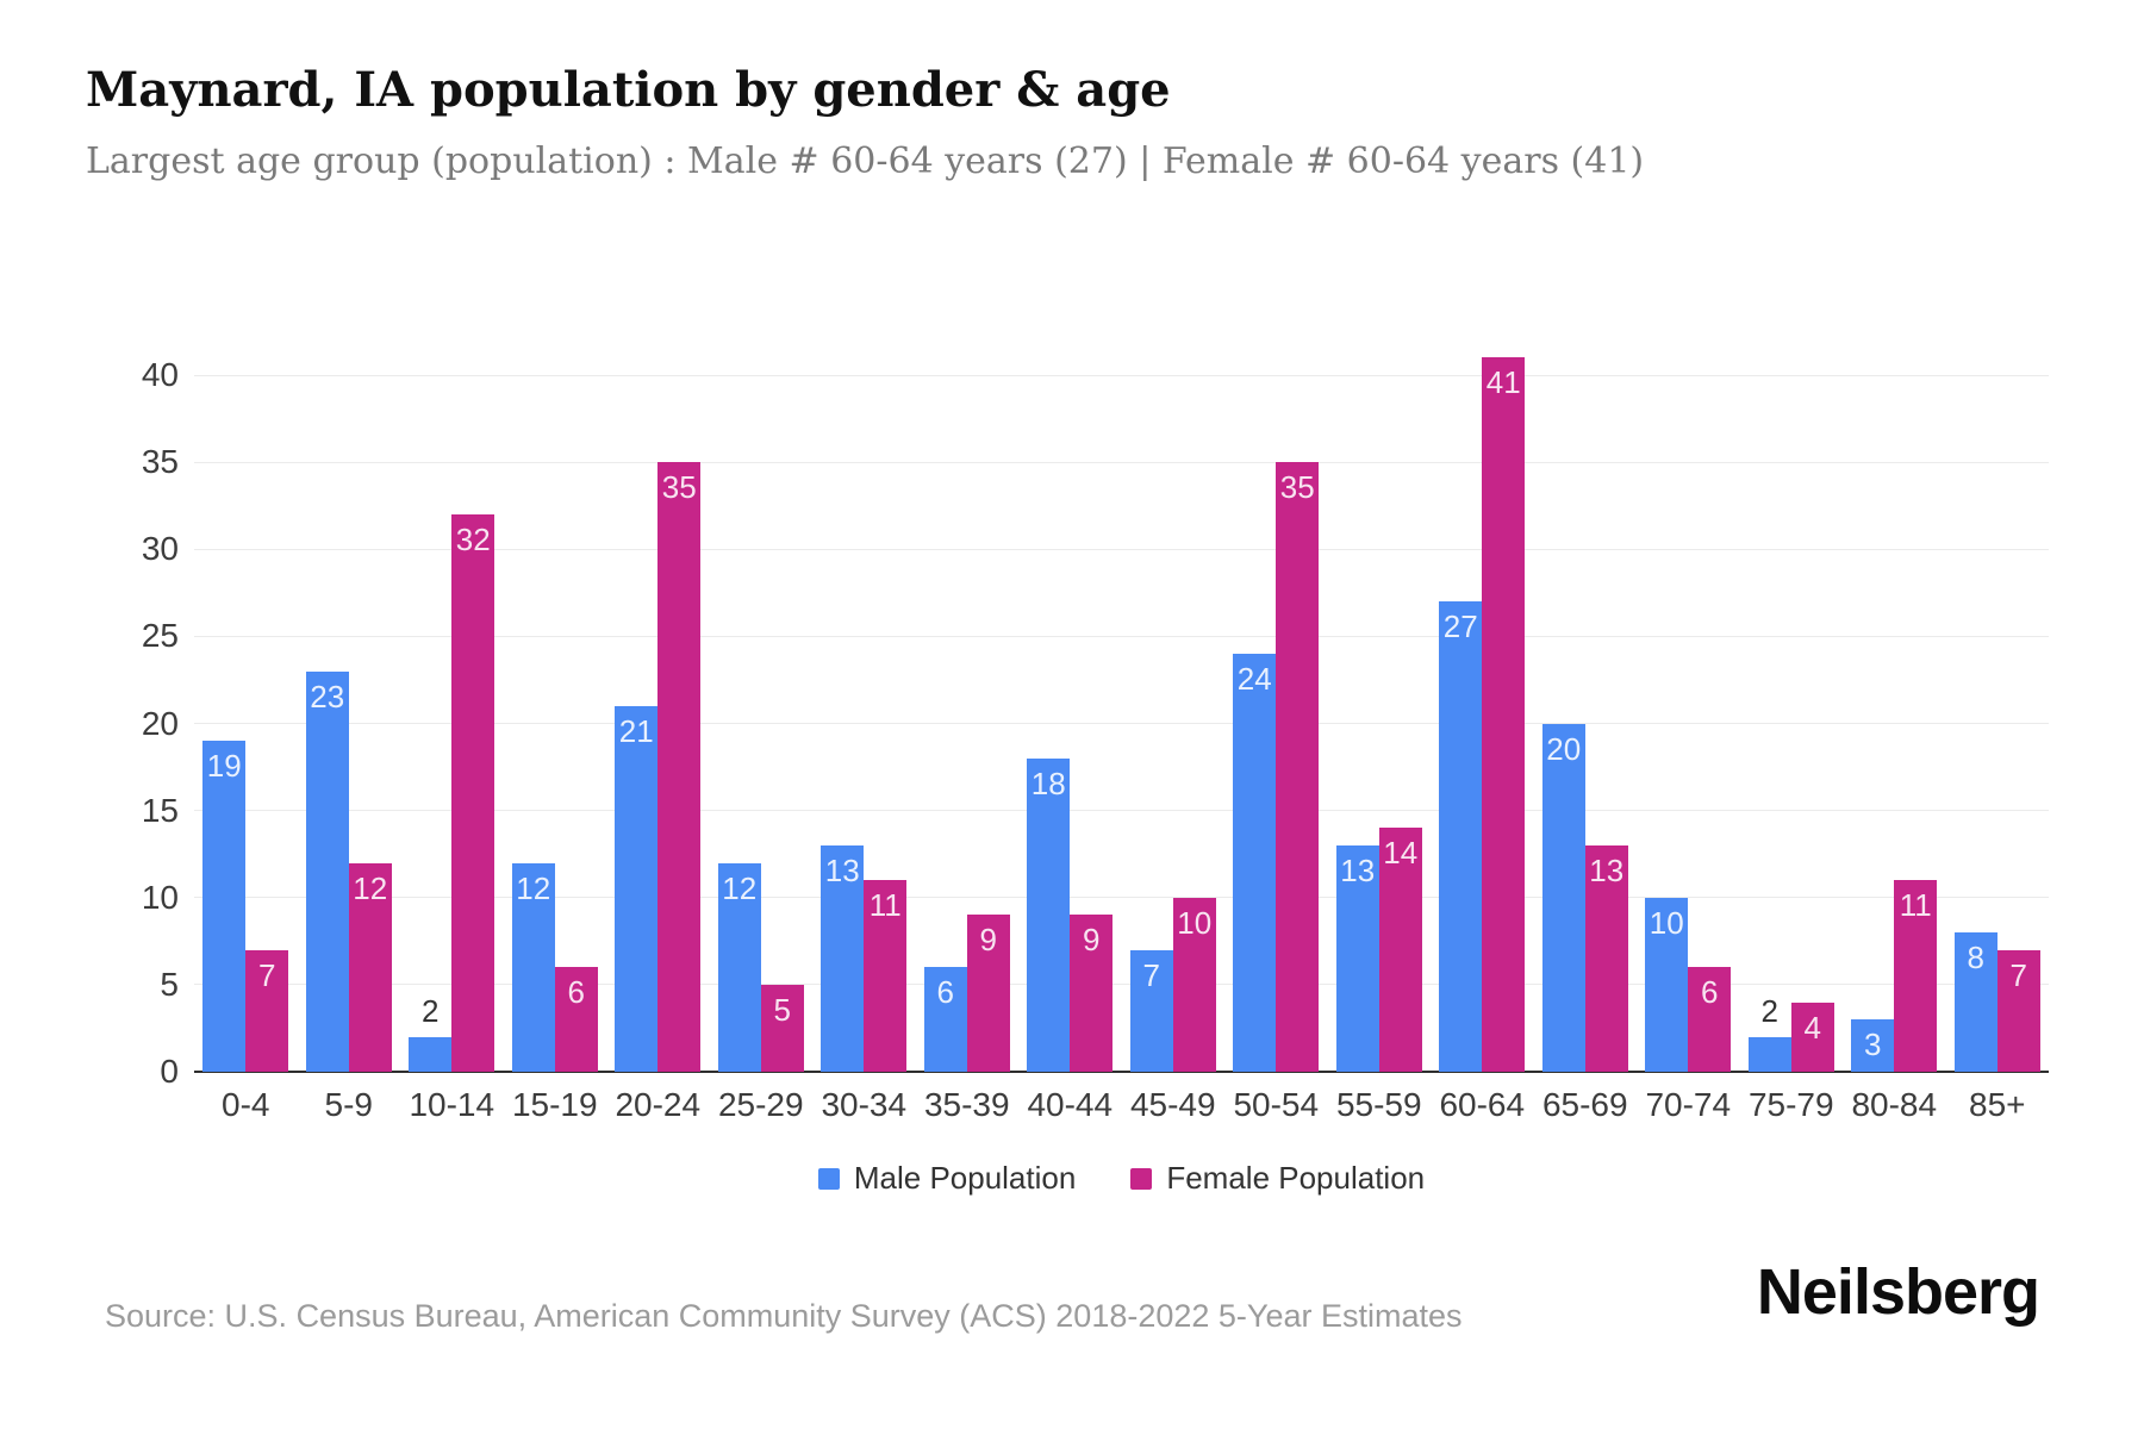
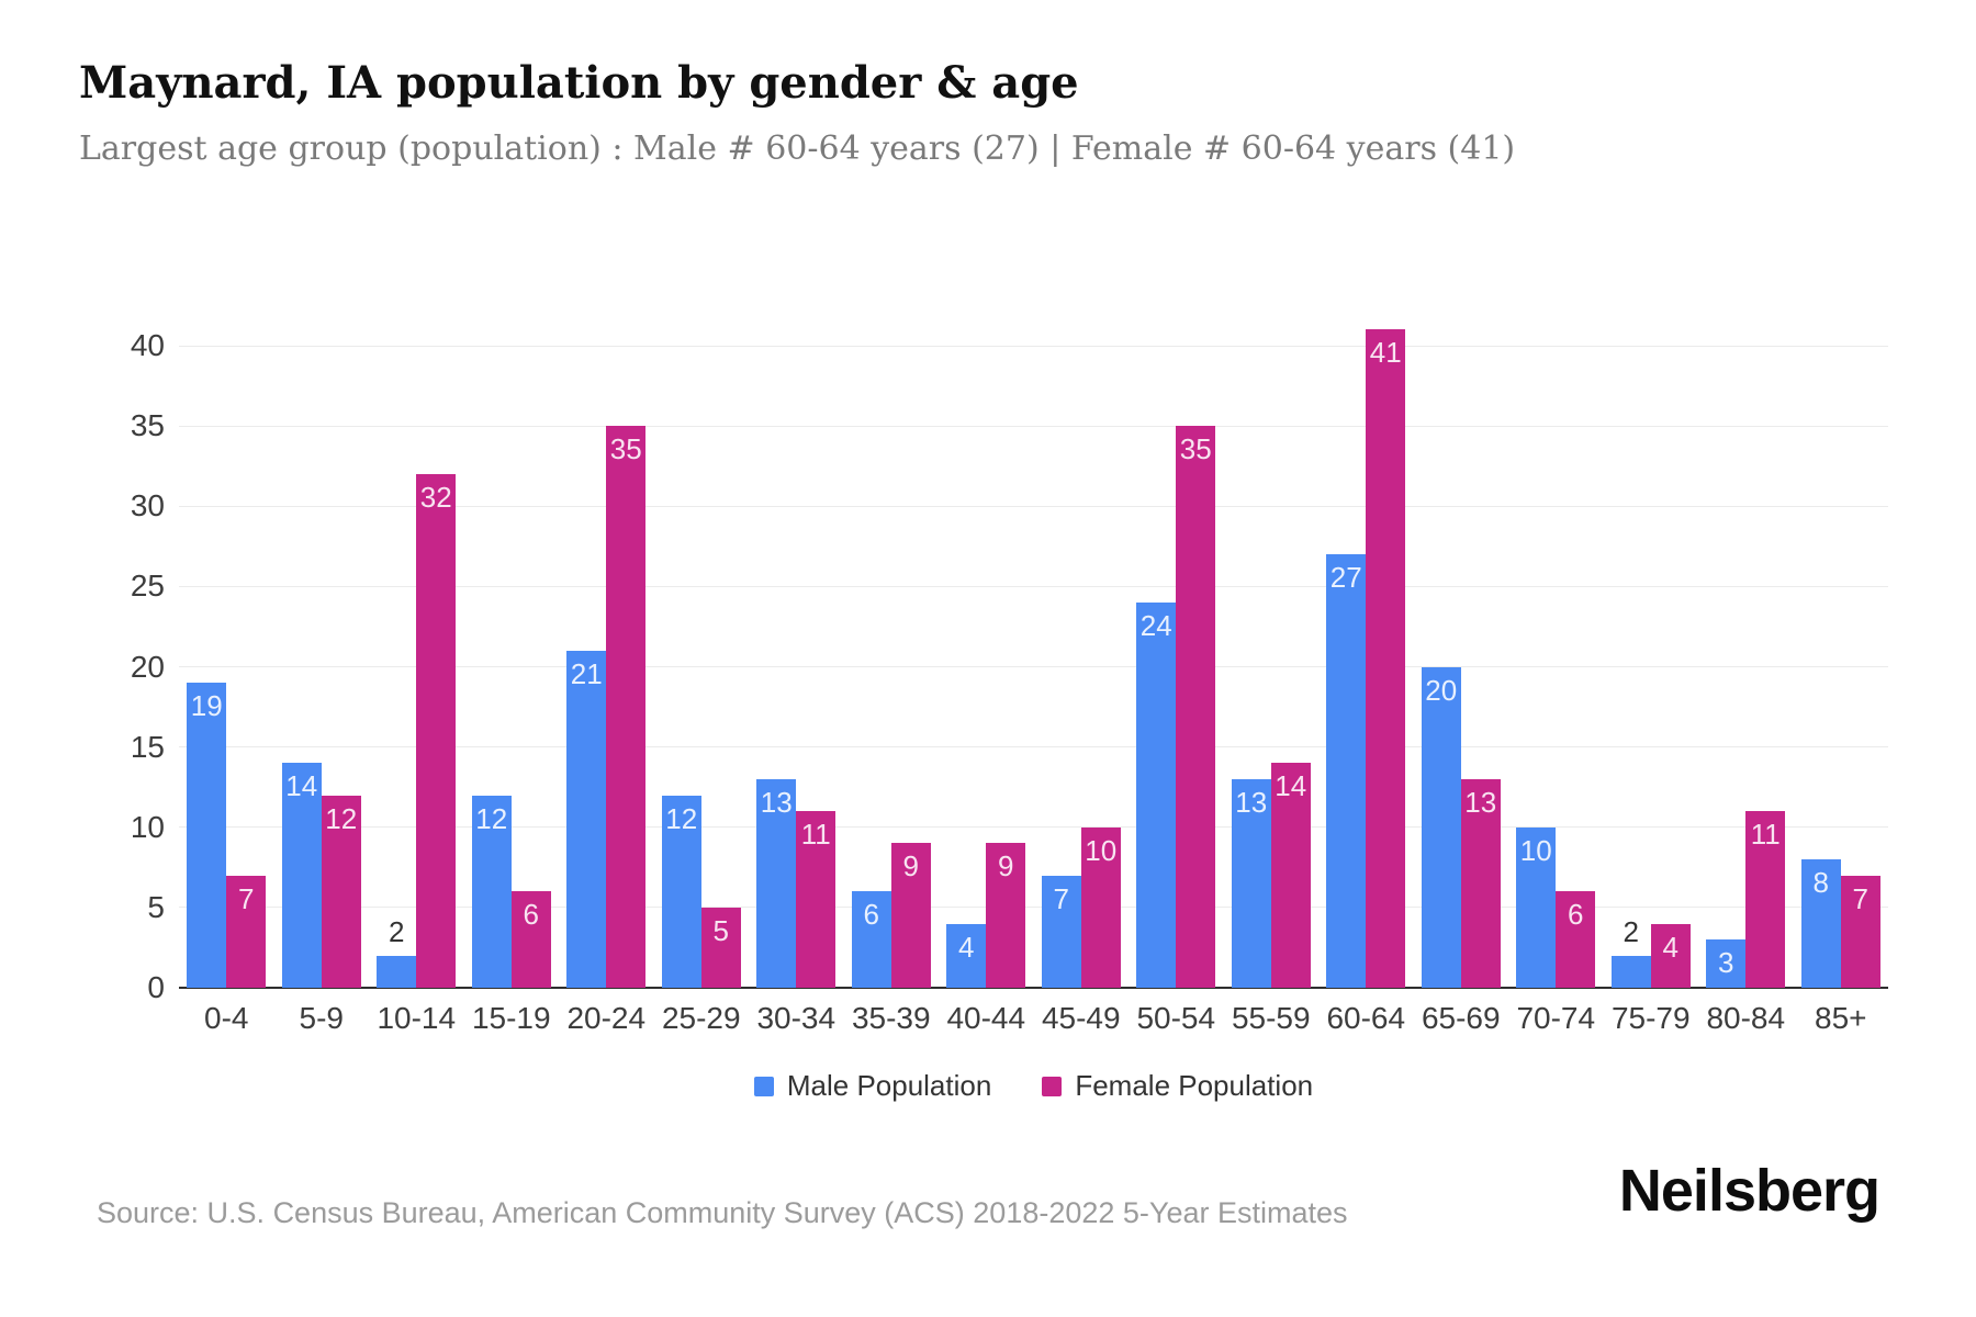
Male Population/5-9: 23 -> 14
Male Population/40-44: 18 -> 4
